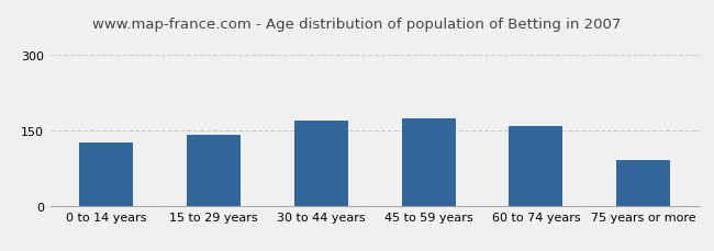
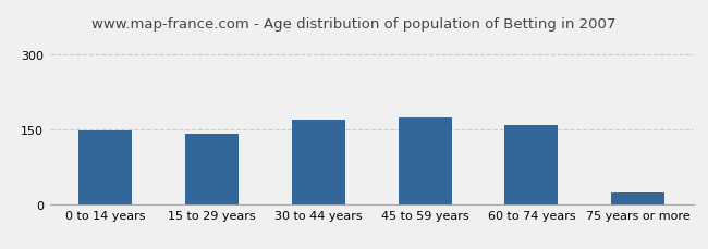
0 to 14 years: 125 -> 147
75 years or more: 90 -> 22
